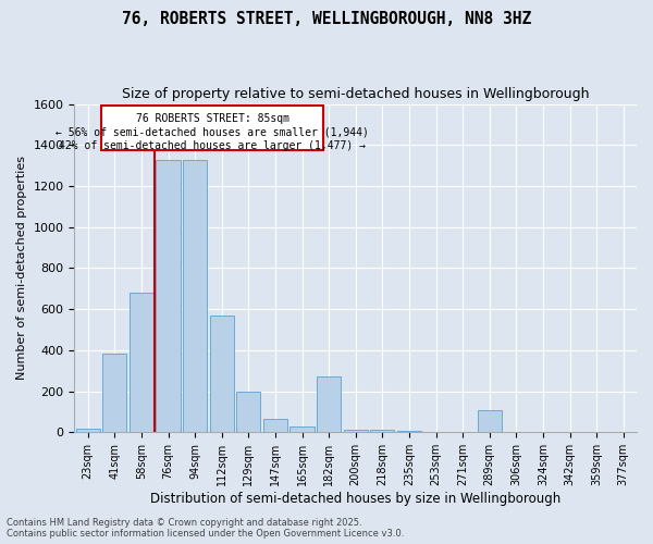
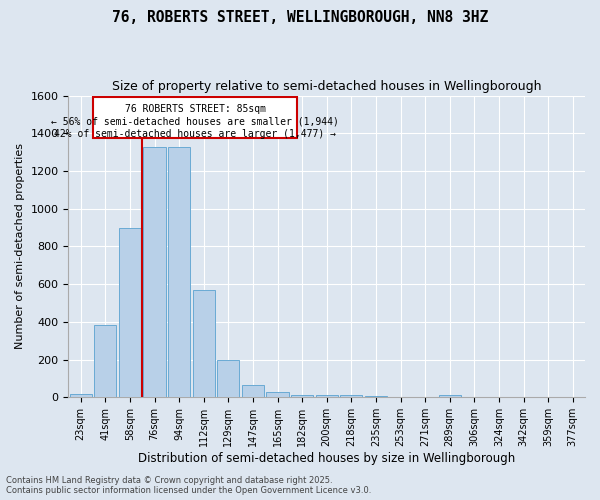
58sqm: 680 -> 900
182sqm: 270 -> 20
289sqm: 110 -> 10
